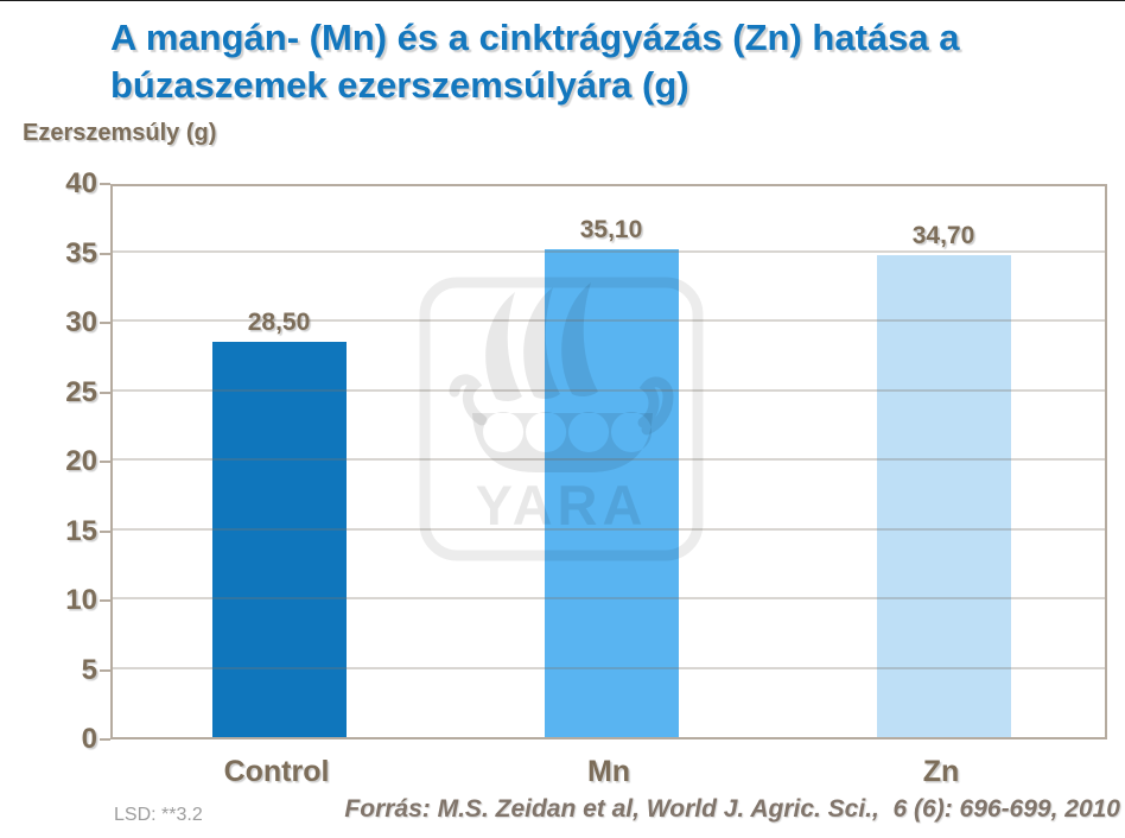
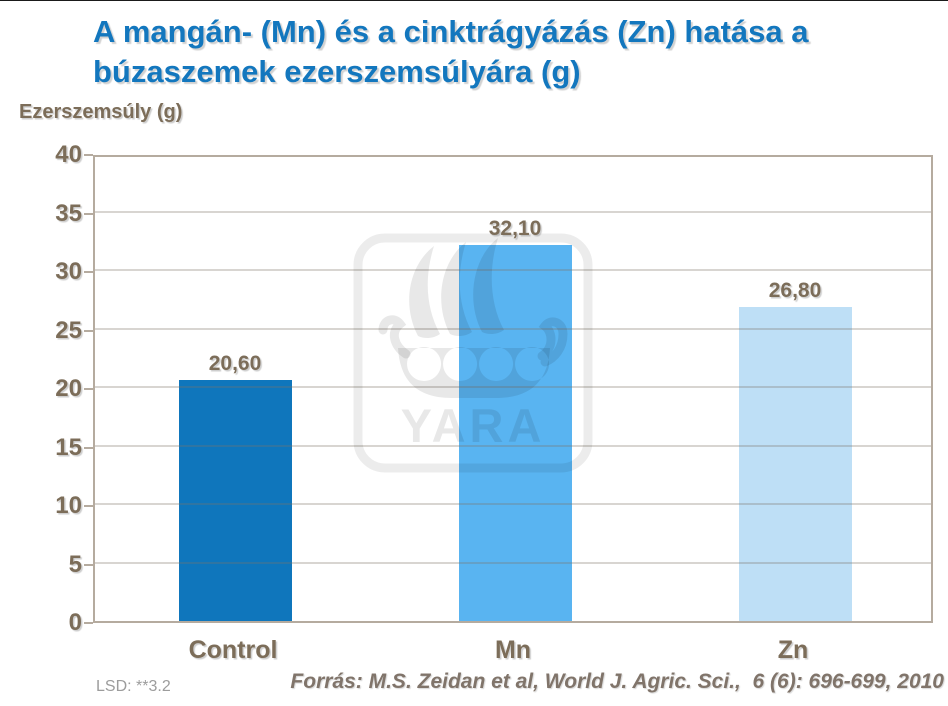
Control: 28,50 -> 20,60
Mn: 35,10 -> 32,10
Zn: 34,70 -> 26,80
